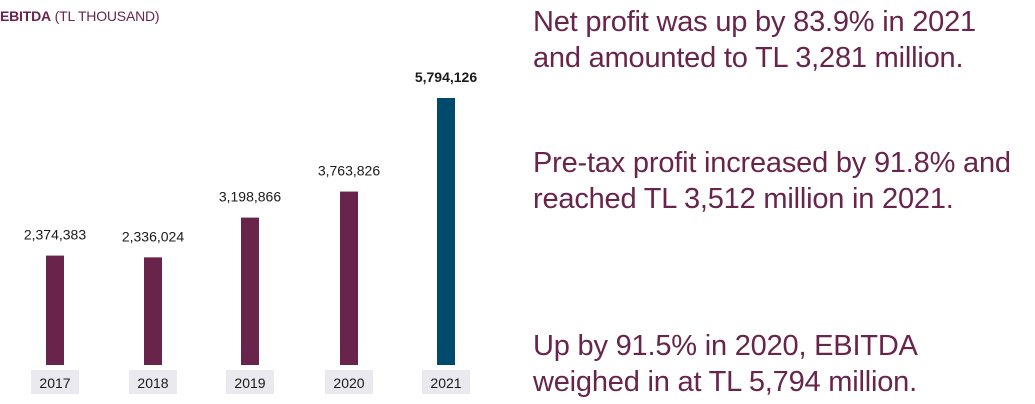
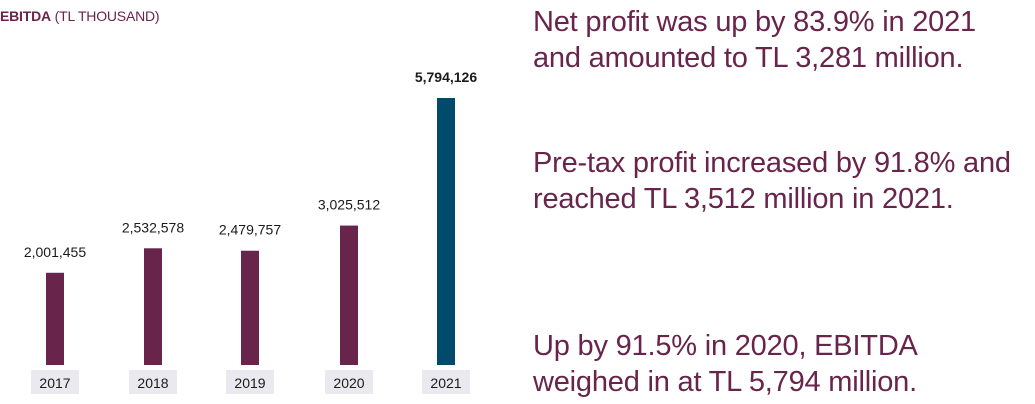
2017: 2,374,383 -> 2,001,455
2018: 2,336,024 -> 2,532,578
2019: 3,198,866 -> 2,479,757
2020: 3,763,826 -> 3,025,512
